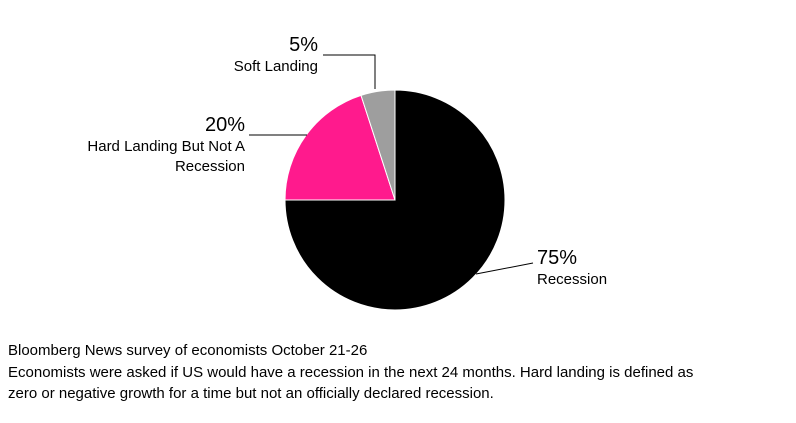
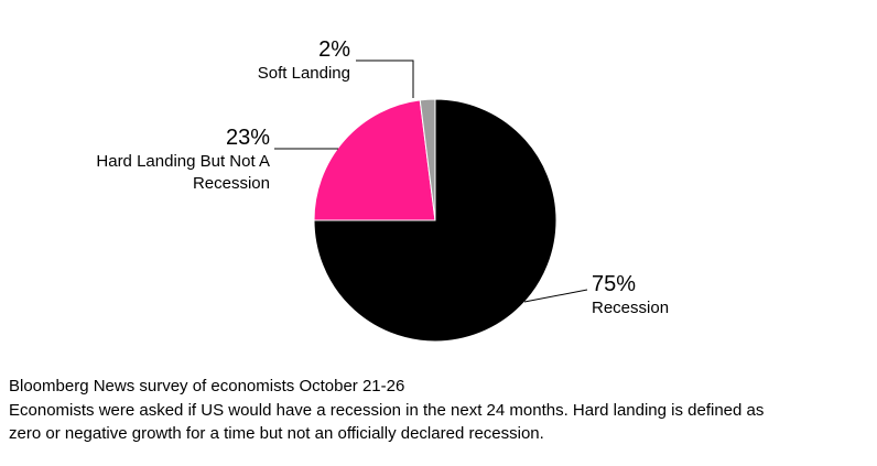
Hard Landing But Not A Recession: 20% -> 23%
Soft Landing: 5% -> 2%
